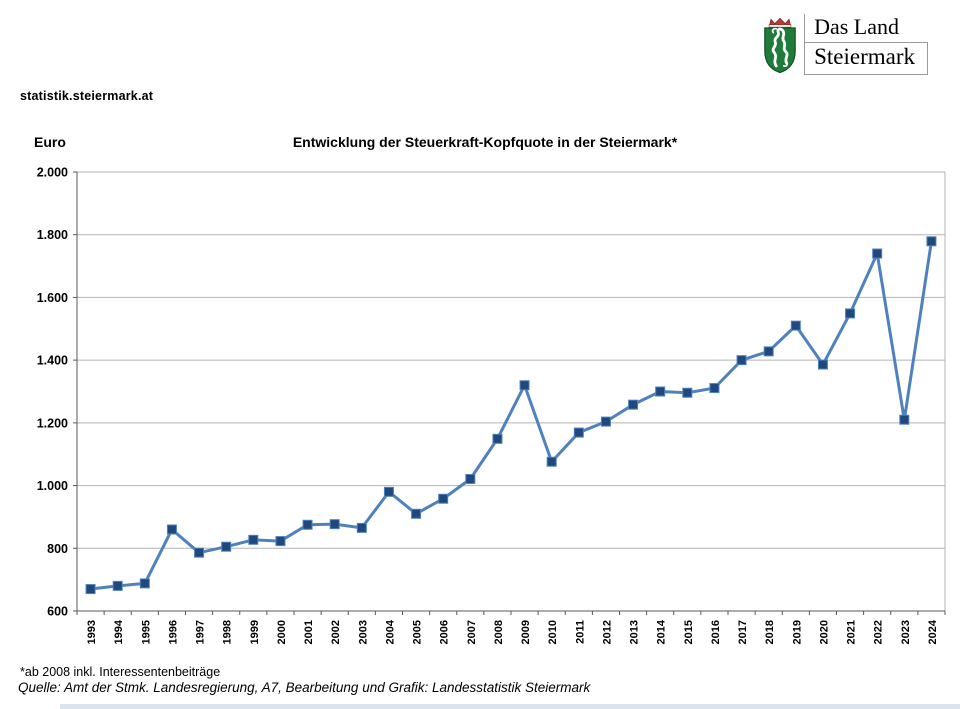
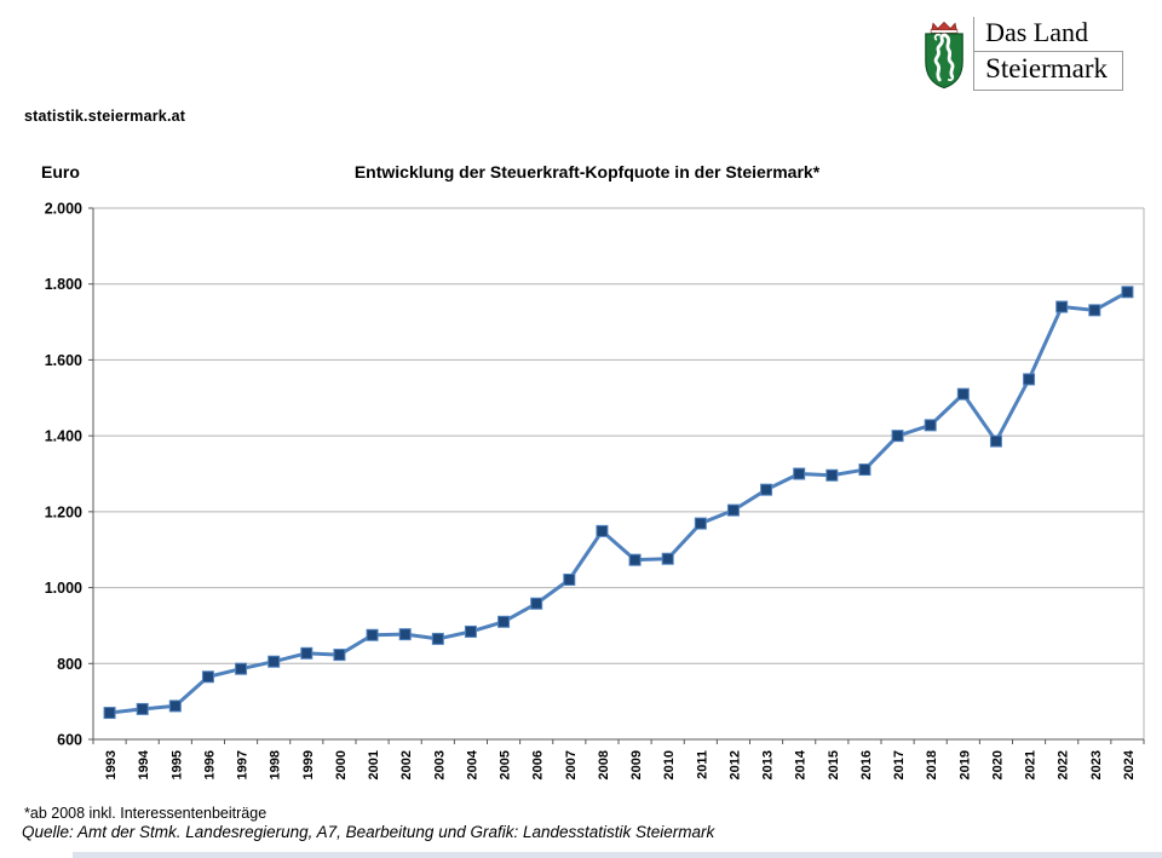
1996: 860 -> 760
2004: 980 -> 880
2009: 1320 -> 1070
2023: 1210 -> 1730
